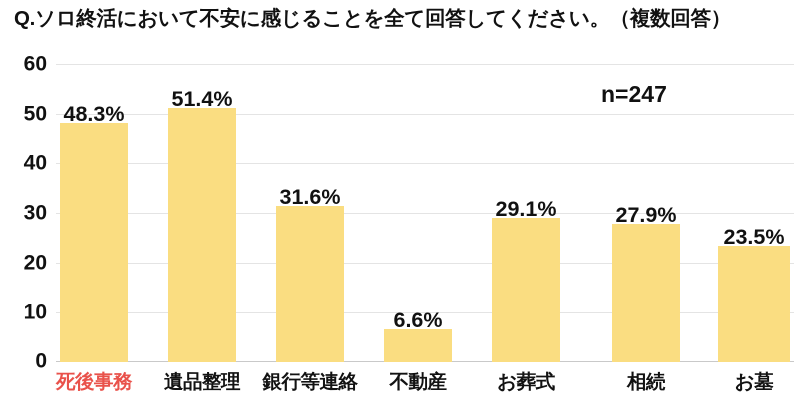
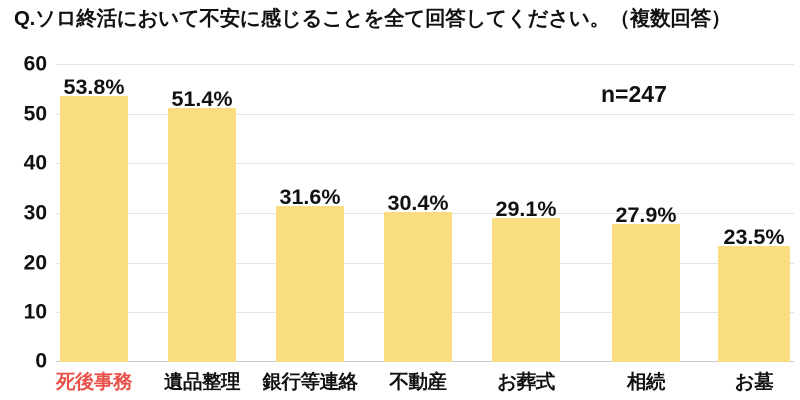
死後事務: 48.3% -> 53.8%
不動産: 6.6% -> 30.4%
